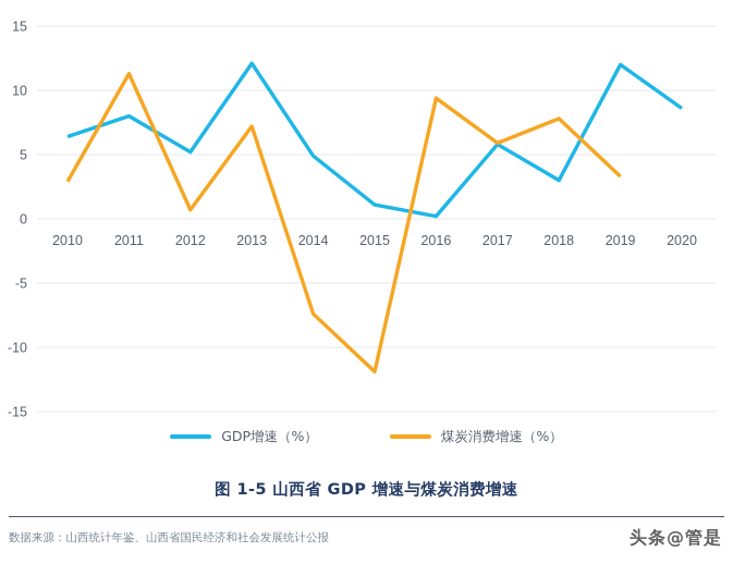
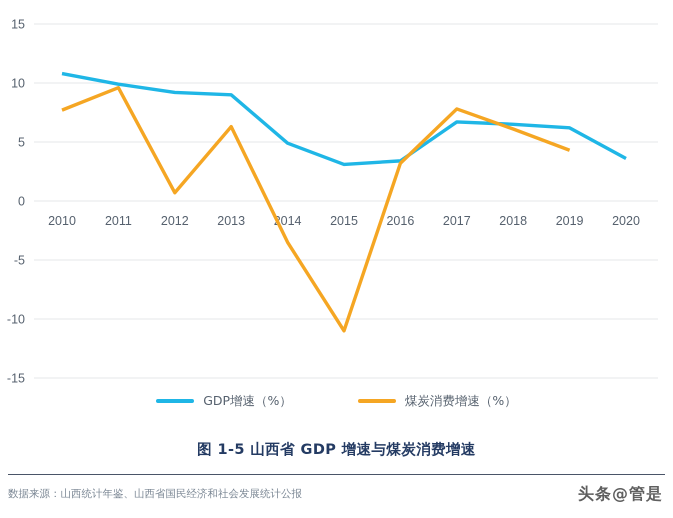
GDP增速（%）/2010: 6.4 -> 10.8
煤炭消费增速（%）/2010: 2.9 -> 7.7
GDP增速（%）/2011: 8.0 -> 9.9
煤炭消费增速（%）/2011: 11.3 -> 9.6
GDP增速（%）/2012: 5.2 -> 9.2
GDP增速（%）/2013: 12.1 -> 9.0
煤炭消费增速（%）/2013: 7.2 -> 6.3
煤炭消费增速（%）/2014: -7.4 -> -3.5
GDP增速（%）/2015: 1.1 -> 3.1
煤炭消费增速（%）/2015: -11.9 -> -11.0
GDP增速（%）/2016: 0.2 -> 3.4
煤炭消费增速（%）/2016: 9.4 -> 3.2
GDP增速（%）/2017: 5.8 -> 6.7
煤炭消费增速（%）/2017: 5.9 -> 7.8
GDP增速（%）/2018: 3.0 -> 6.5
煤炭消费增速（%）/2018: 7.8 -> 6.1
GDP增速（%）/2019: 12.0 -> 6.2
煤炭消费增速（%）/2019: 3.3 -> 4.3
GDP增速（%）/2020: 8.6 -> 3.6
